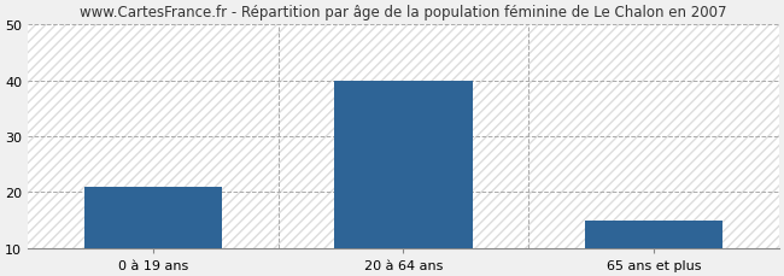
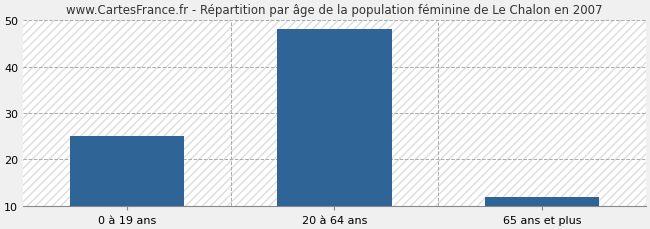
0 à 19 ans: 21 -> 25
20 à 64 ans: 40 -> 48
65 ans et plus: 15 -> 12
